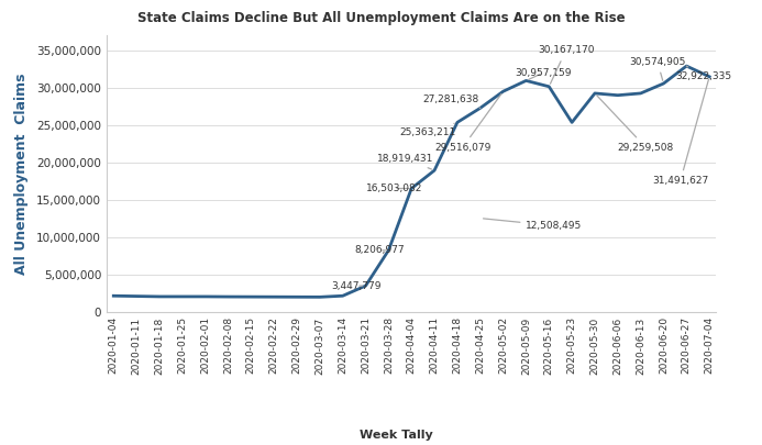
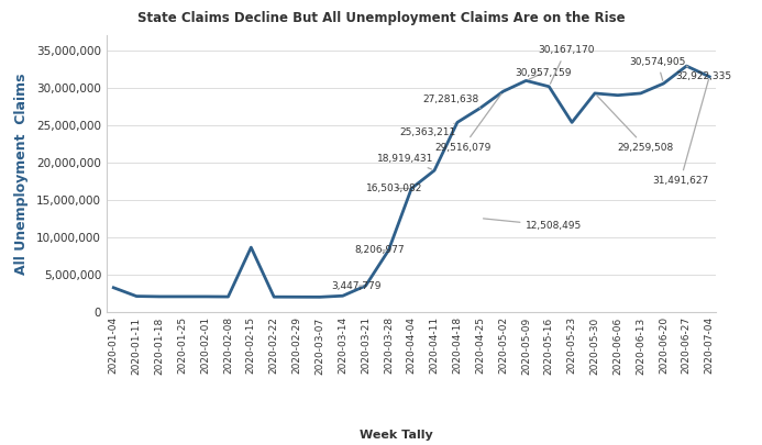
2020-01-04: 2,100,000 -> 3,200,000
2020-02-15: 2,000,000 -> 8,600,000
